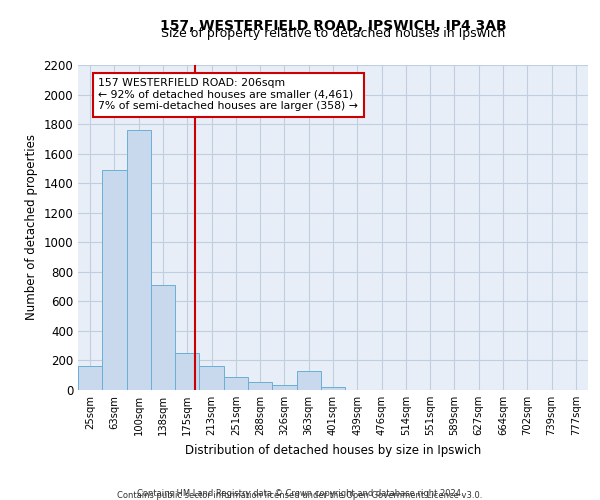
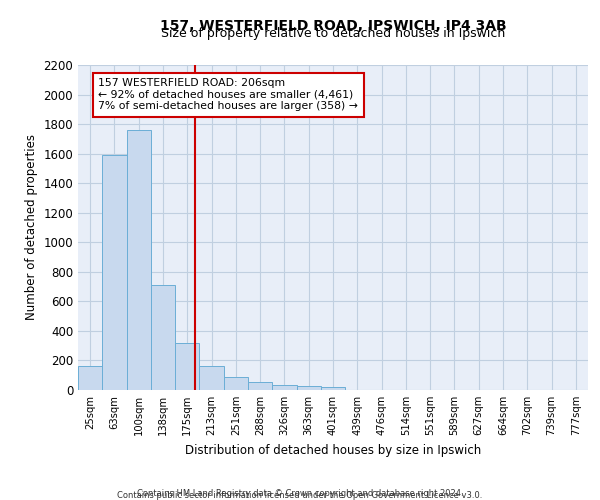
63sqm: 1490 -> 1590
175sqm: 250 -> 320
363sqm: 130 -> 20
